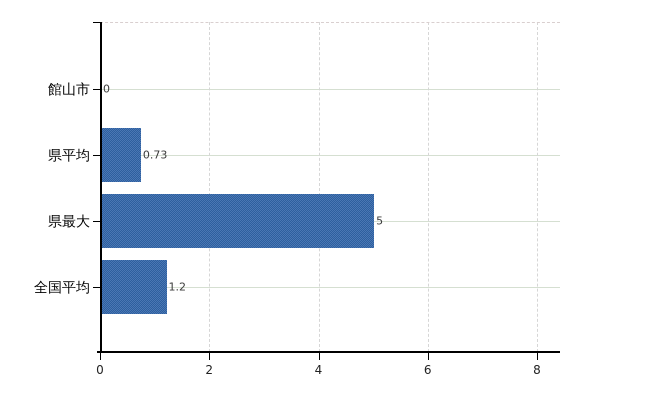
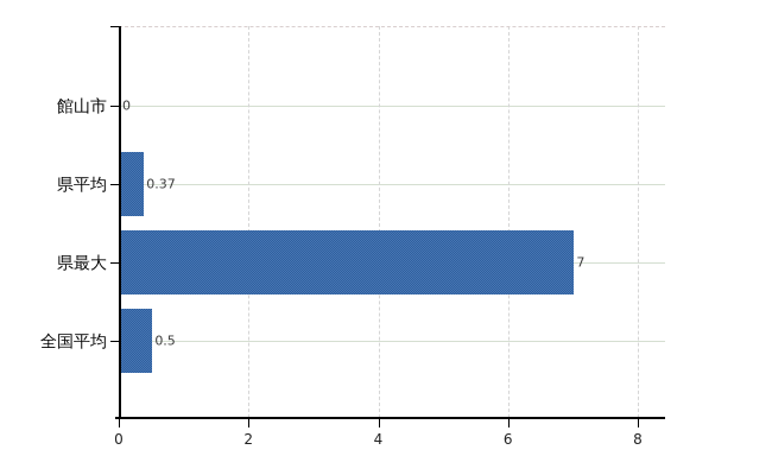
県平均: 0.73 -> 0.37
県最大: 5 -> 7
全国平均: 1.2 -> 0.5
